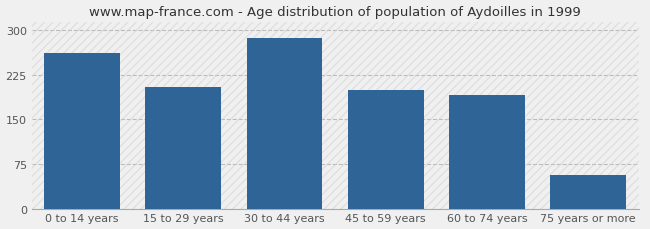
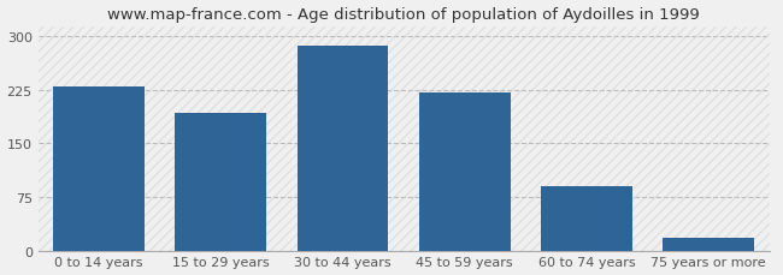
0 to 14 years: 262 -> 230
15 to 29 years: 204 -> 193
45 to 59 years: 200 -> 222
60 to 74 years: 192 -> 90
75 years or more: 56 -> 18
